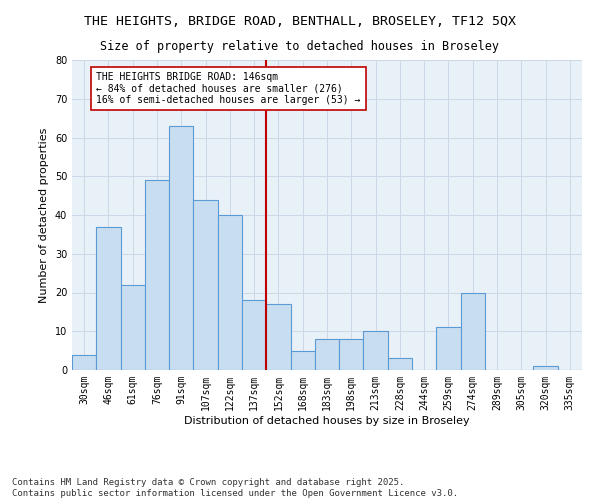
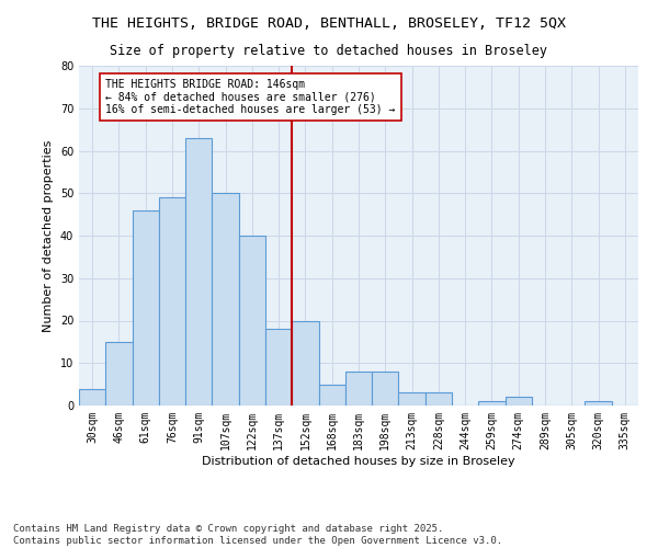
46sqm: 37 -> 15
61sqm: 22 -> 46
107sqm: 44 -> 50
152sqm: 17 -> 20
213sqm: 10 -> 3
259sqm: 11 -> 1
274sqm: 20 -> 2
